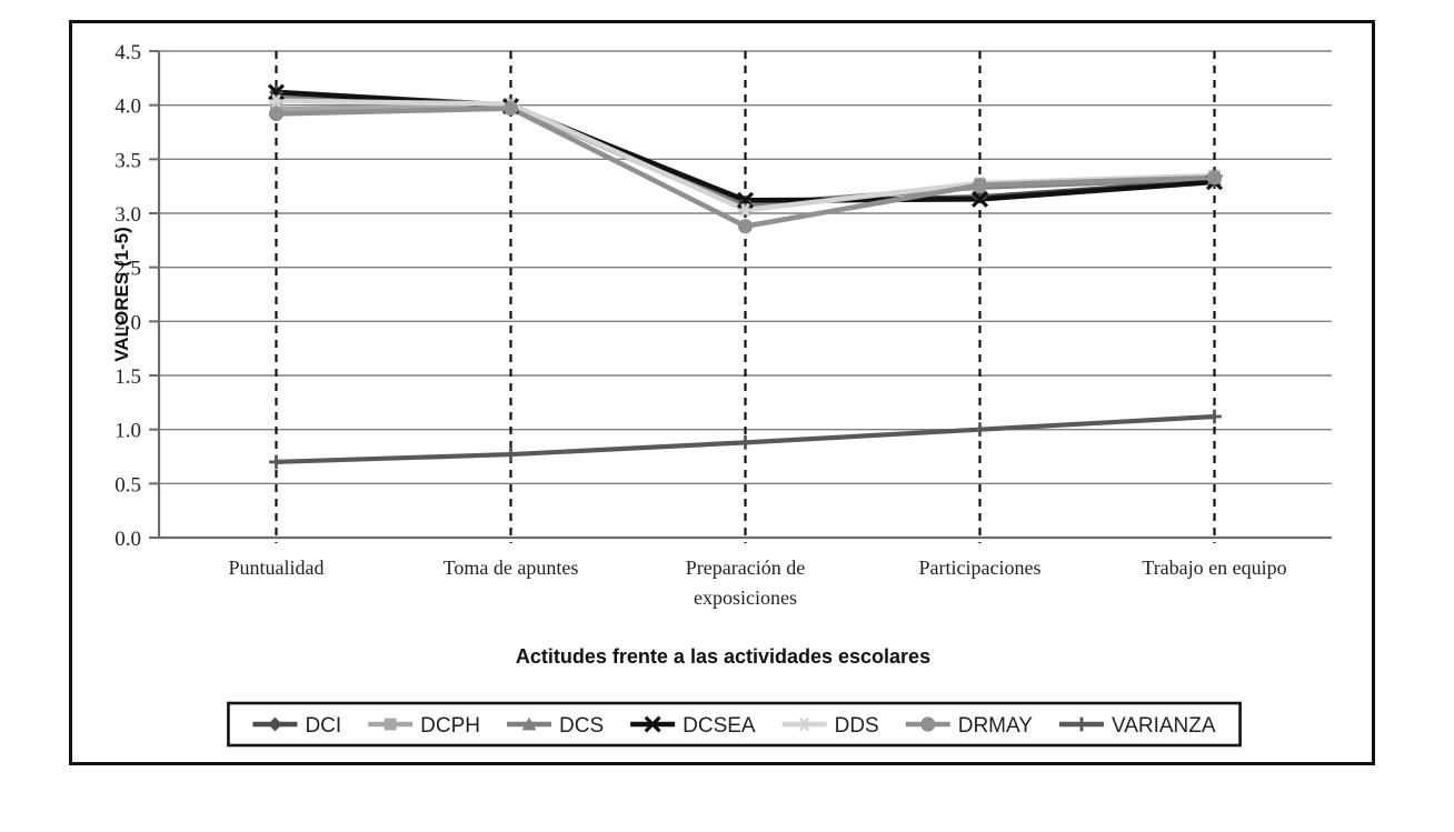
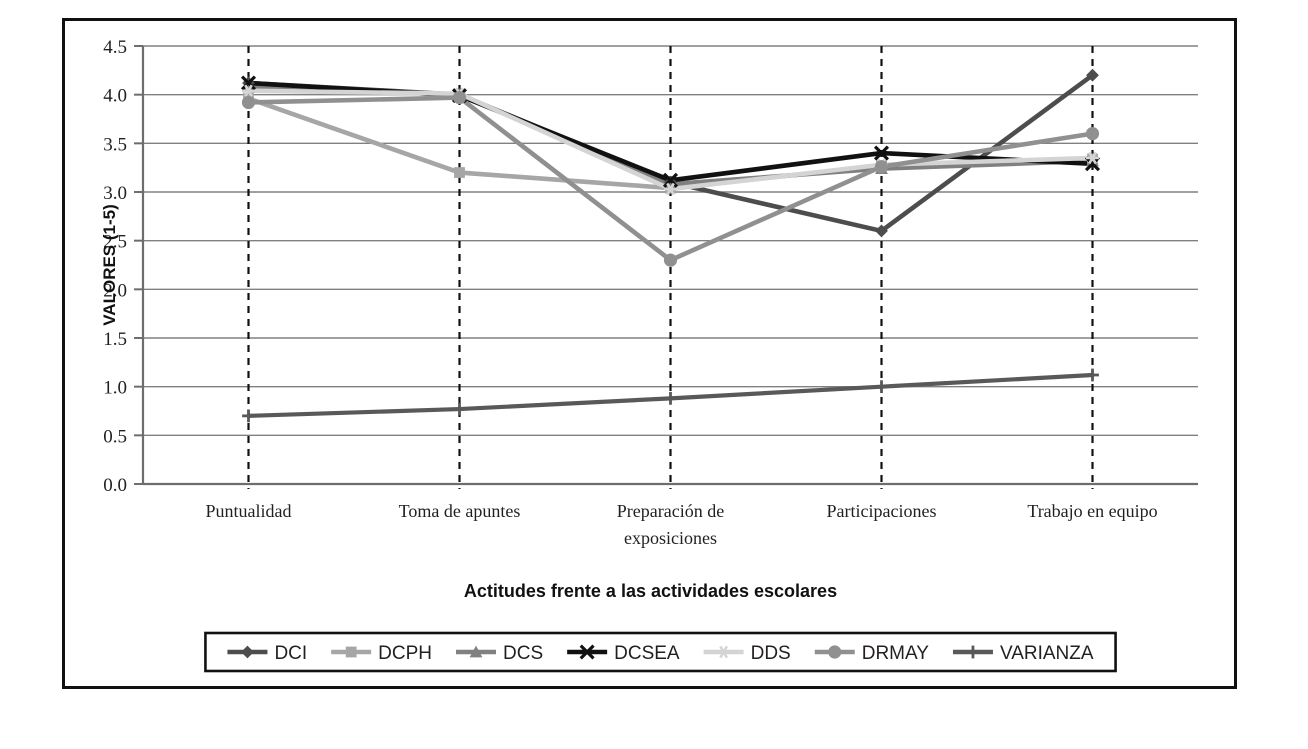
DCPH/Toma de apuntes: 4.0 -> 3.2
DRMAY/Preparación de exposiciones: 2.9 -> 2.3
DCI/Participaciones: 3.1 -> 2.6
DCSEA/Participaciones: 3.1 -> 3.4
DCI/Trabajo en equipo: 3.3 -> 4.2
DRMAY/Trabajo en equipo: 3.3 -> 3.6
